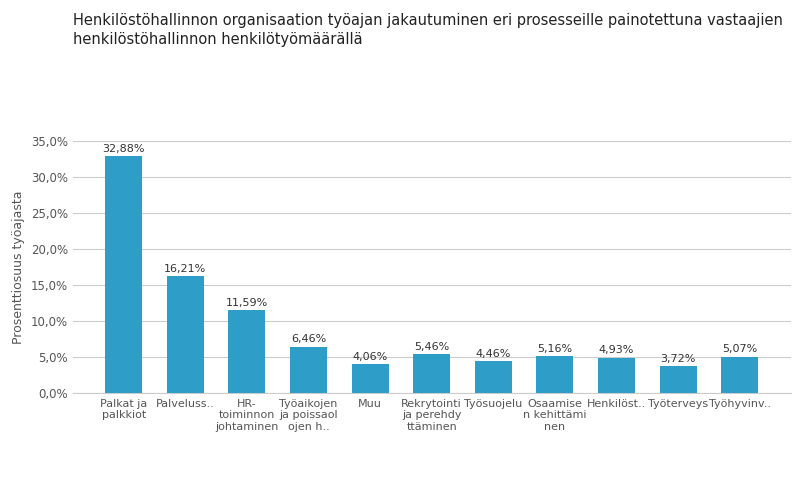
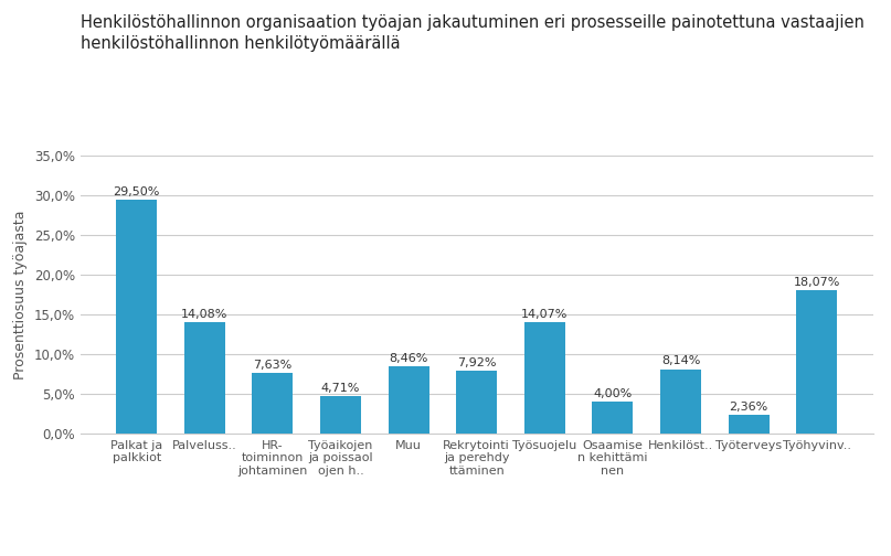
Palkat ja palkkiot: 32,88% -> 29,50%
Palveluss..: 16,21% -> 14,08%
HR- toiminnon johtaminen: 11,59% -> 7,63%
Työaikojen ja poissaol ojen h..: 6,46% -> 4,71%
Muu: 4,06% -> 8,46%
Rekrytointi ja perehdy ttäminen: 5,46% -> 7,92%
Työsuojelu: 4,46% -> 14,07%
Osaamise n kehittämi nen: 5,16% -> 4,00%
Henkilöst..: 4,93% -> 8,14%
Työterveys: 3,72% -> 2,36%
Työhyvinv..: 5,07% -> 18,07%
